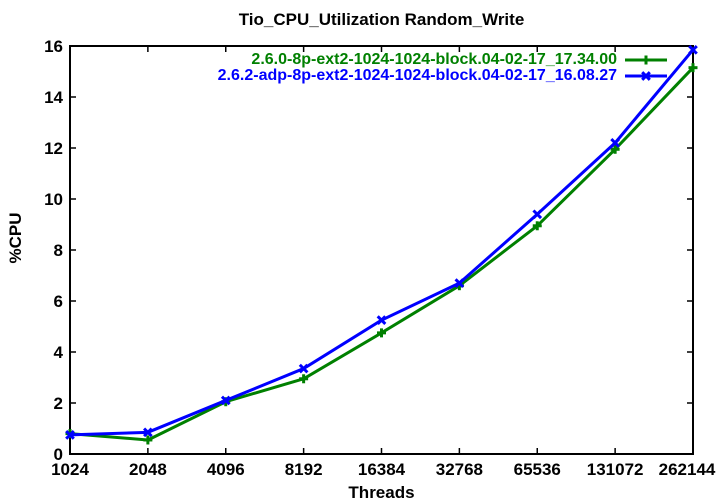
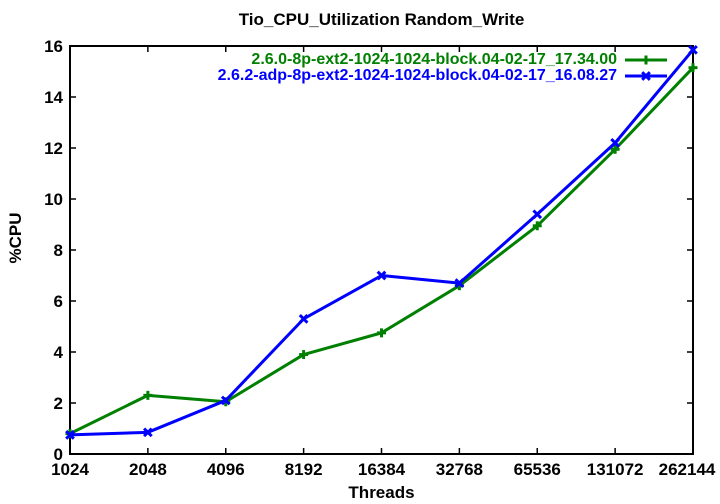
2.6.0-8p-ext2-1024-1024-block.04-02-17_17.34.00/2048: 0.6 -> 2.3
2.6.0-8p-ext2-1024-1024-block.04-02-17_17.34.00/8192: 3.0 -> 3.9
2.6.2-adp-8p-ext2-1024-1024-block.04-02-17_16.08.27/8192: 3.4 -> 5.3
2.6.2-adp-8p-ext2-1024-1024-block.04-02-17_16.08.27/16384: 5.2 -> 7.0
